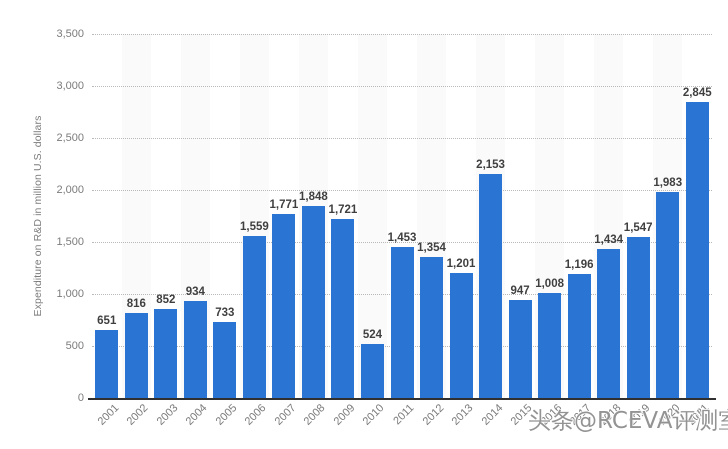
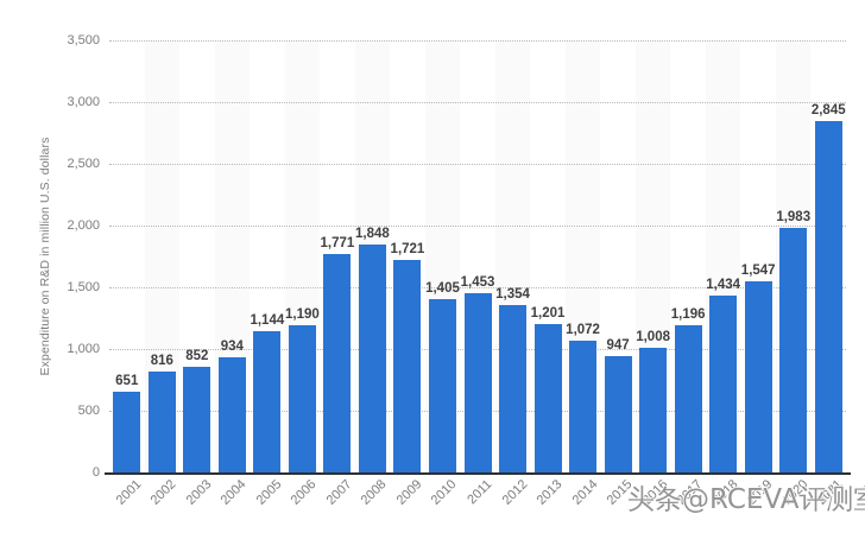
2005: 733 -> 1,144
2006: 1,559 -> 1,190
2010: 524 -> 1,405
2014: 2,153 -> 1,072
